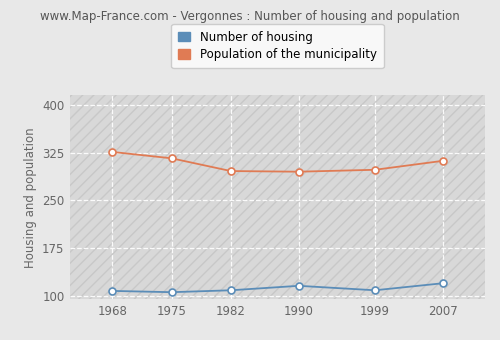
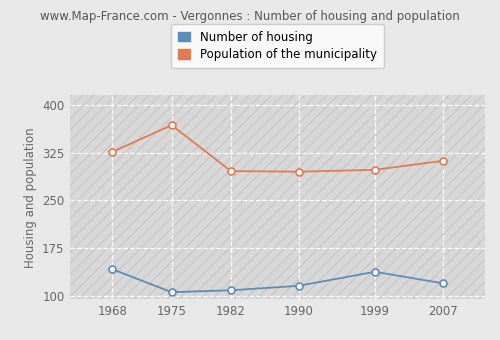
Number of housing/1968: 108 -> 142
Population of the municipality/1975: 316 -> 368
Number of housing/1999: 109 -> 138
